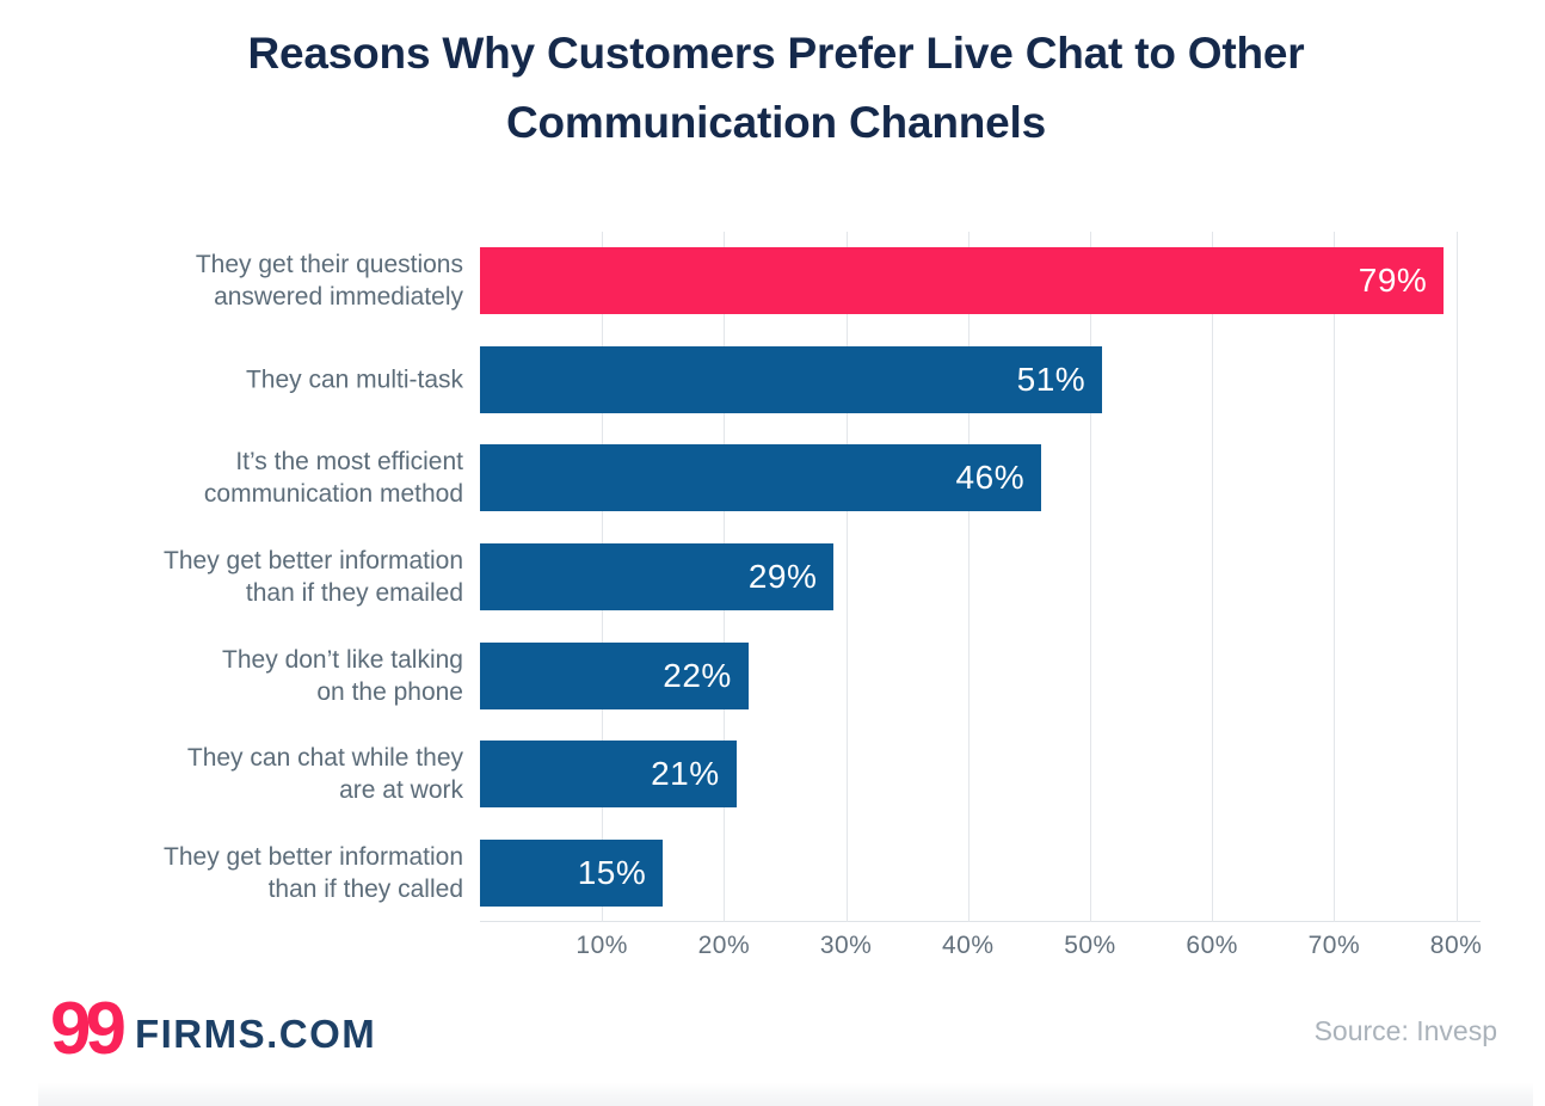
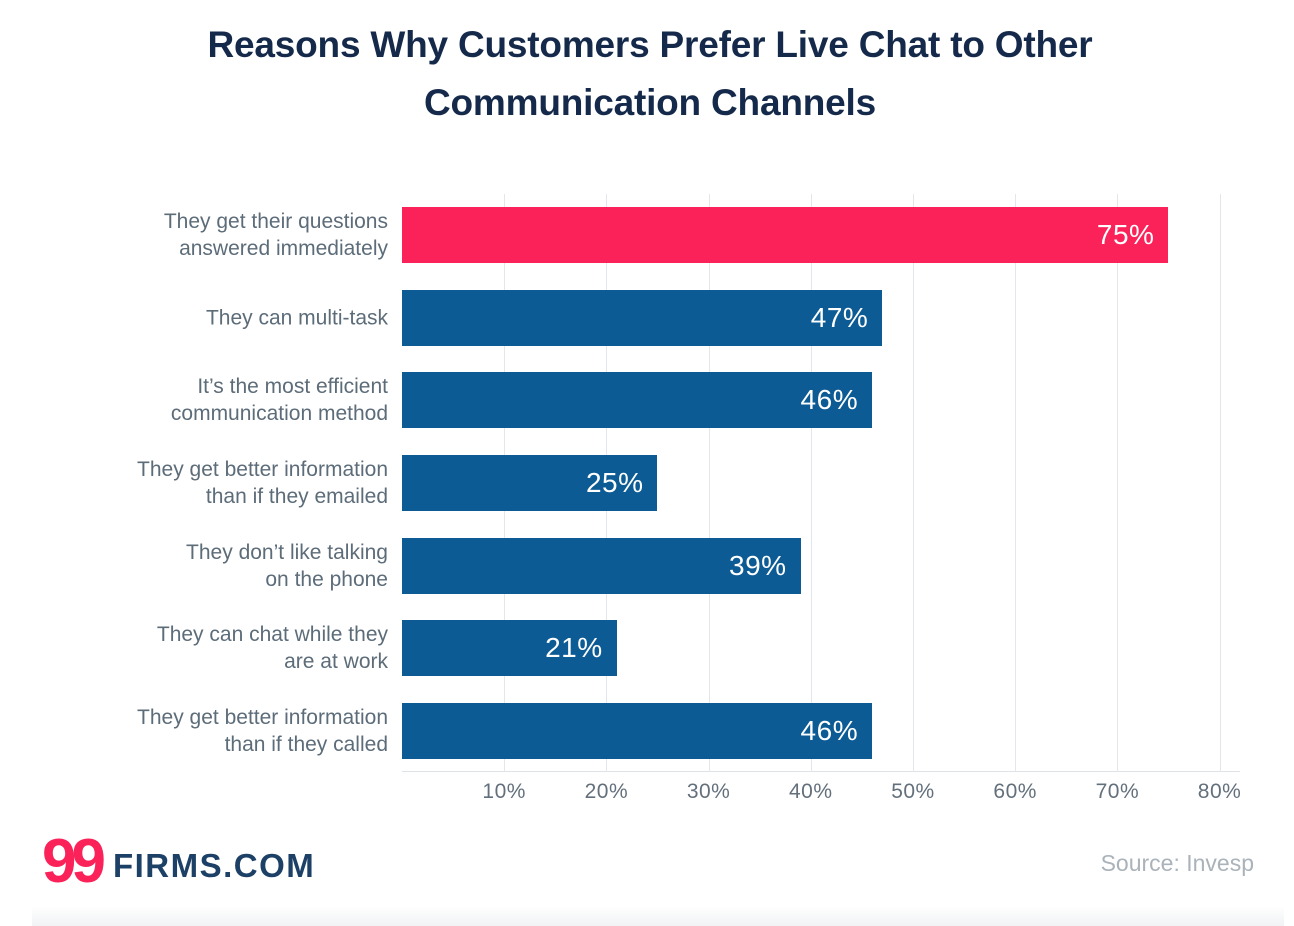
They get their questions answered immediately: 79% -> 75%
They can multi-task: 51% -> 47%
They get better information than if they emailed: 29% -> 25%
They don’t like talking on the phone: 22% -> 39%
They get better information than if they called: 15% -> 46%
